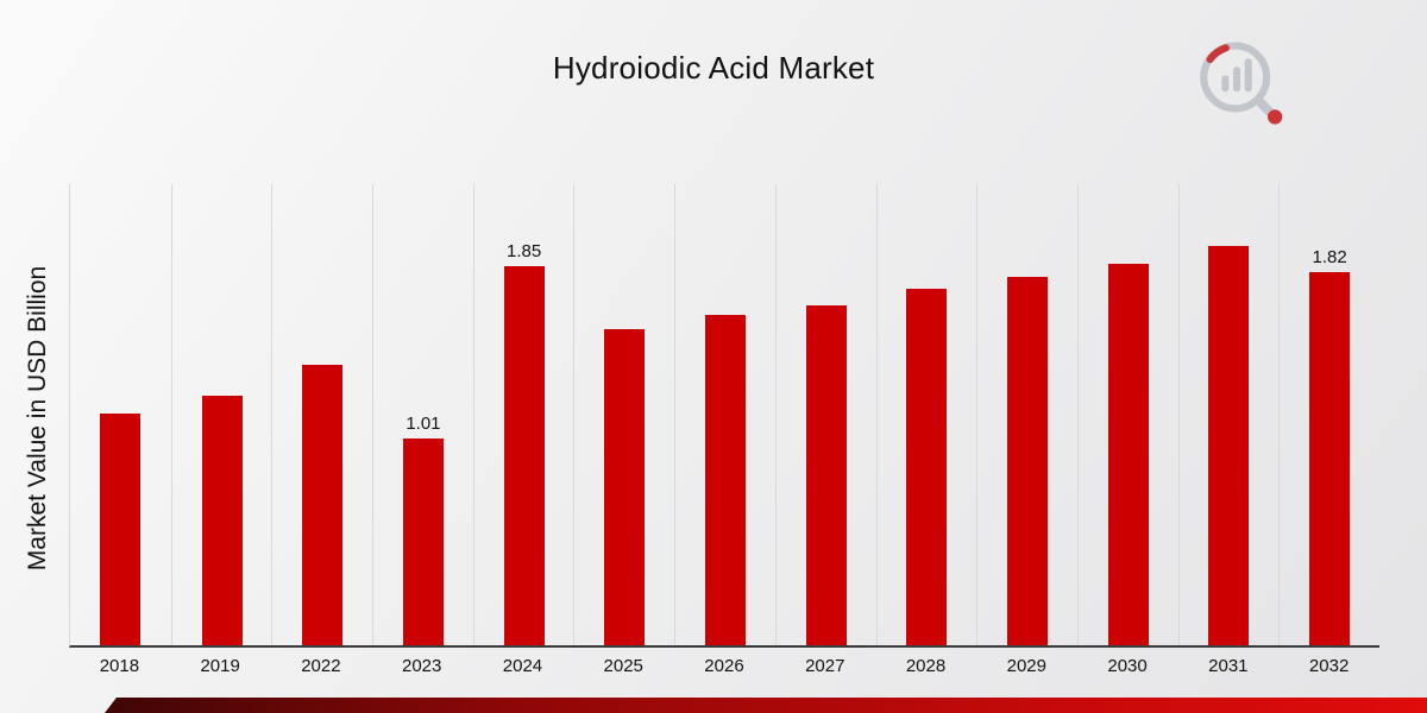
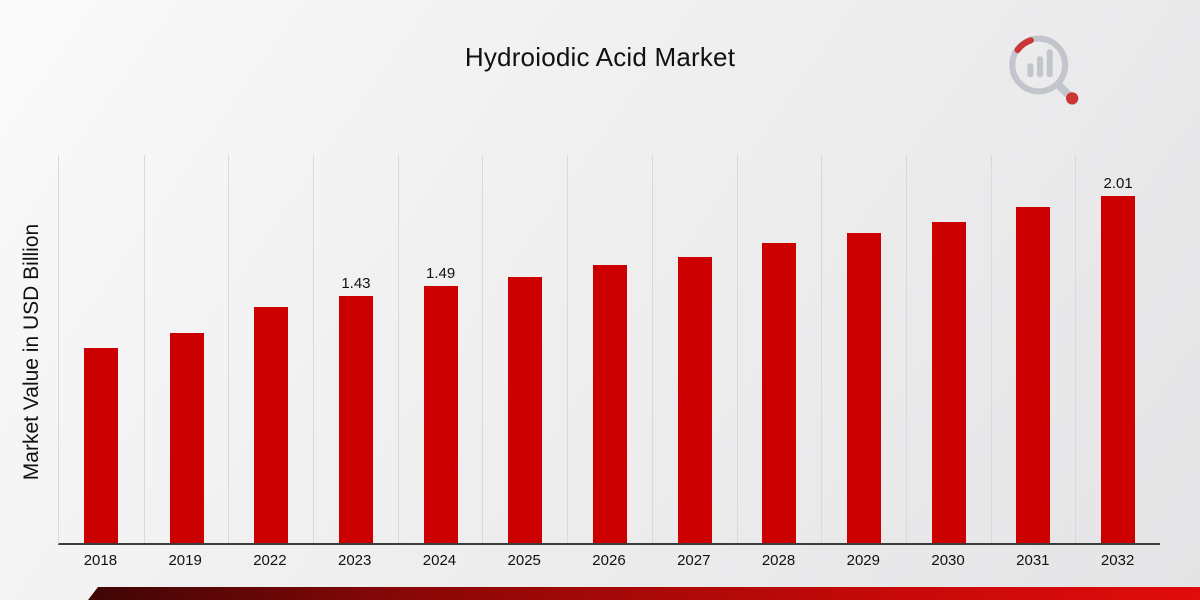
2023: 1.01 -> 1.43
2024: 1.85 -> 1.49
2032: 1.82 -> 2.01
